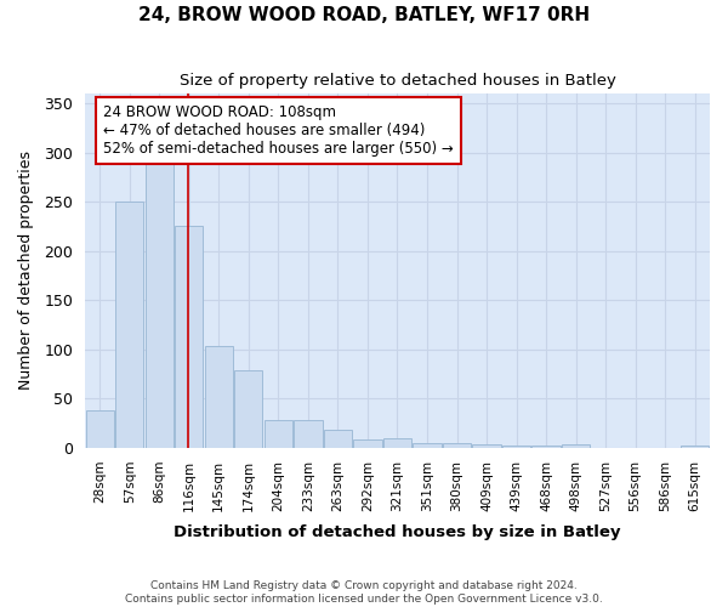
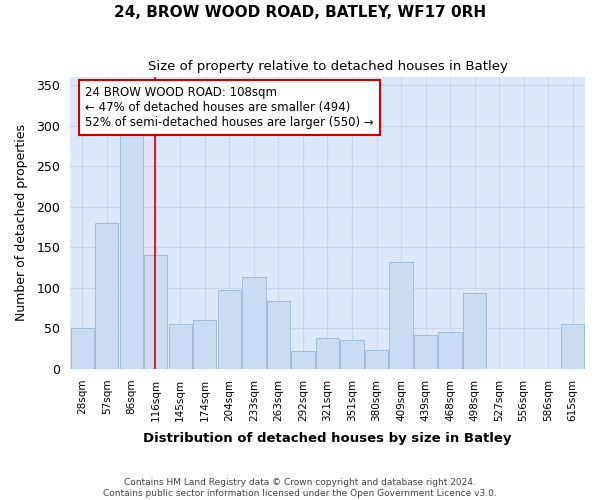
28sqm: 38 -> 50
57sqm: 250 -> 180
116sqm: 225 -> 140
145sqm: 103 -> 56
174sqm: 79 -> 60
204sqm: 29 -> 98
233sqm: 29 -> 114
263sqm: 18 -> 84
292sqm: 9 -> 22
321sqm: 10 -> 38
351sqm: 5 -> 36
380sqm: 5 -> 24
409sqm: 4 -> 132
439sqm: 3 -> 42
468sqm: 3 -> 46
498sqm: 4 -> 94
615sqm: 3 -> 56
